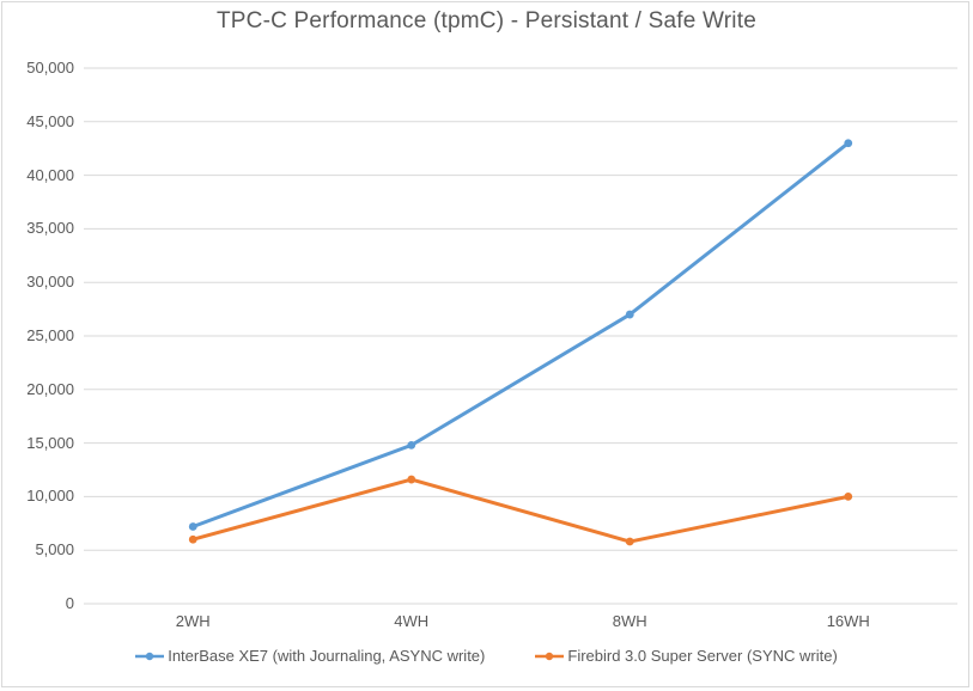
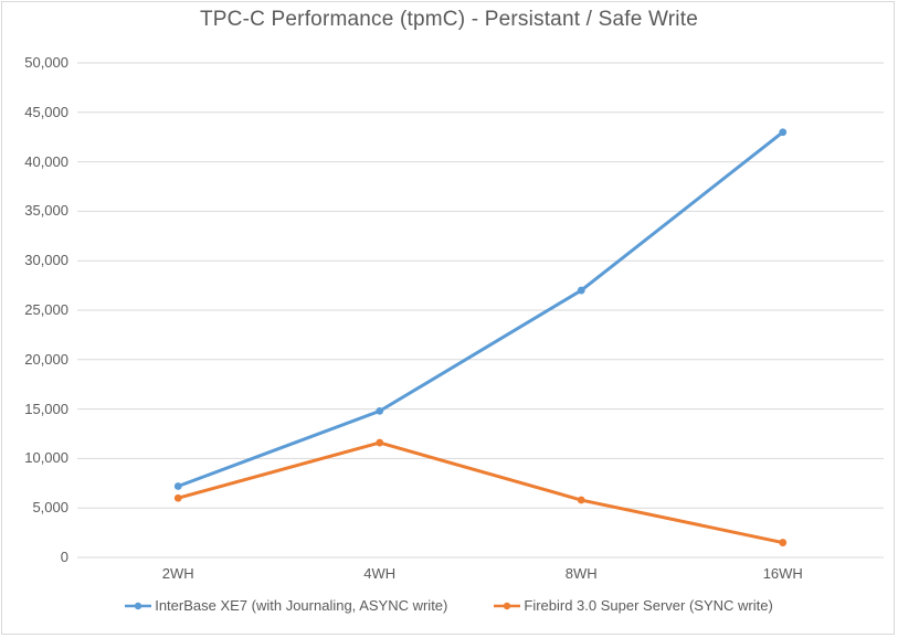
Firebird 3.0 Super Server (SYNC write)/16WH: 10000 -> 2000
